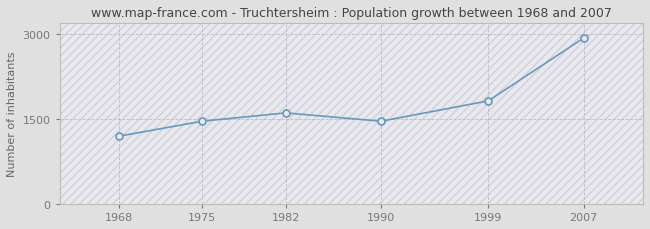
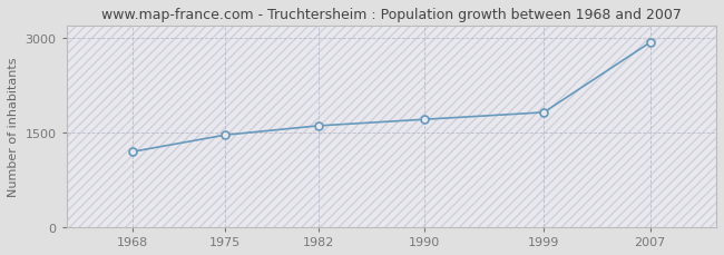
1990: 1460 -> 1710
